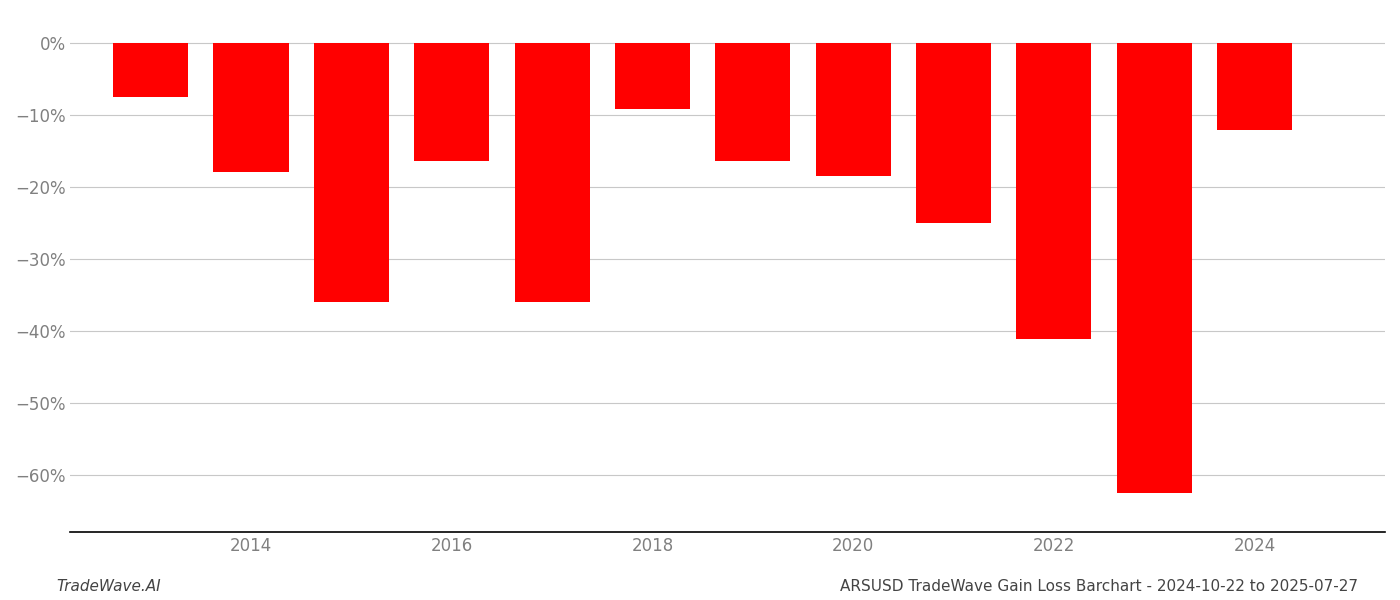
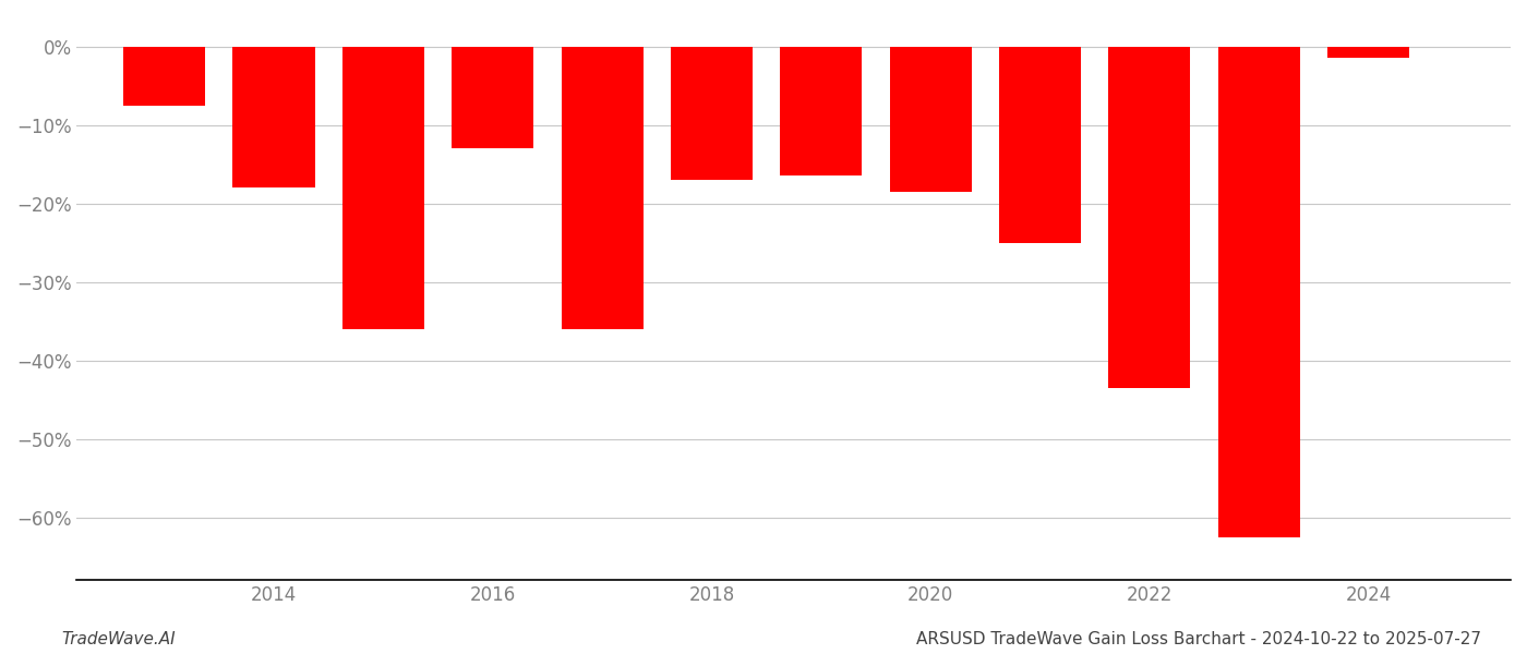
2016: -16.4% -> -13.0%
2018: -9.2% -> -17.0%
2022: -41.2% -> -43.5%
2024: -12.2% -> -1.5%
